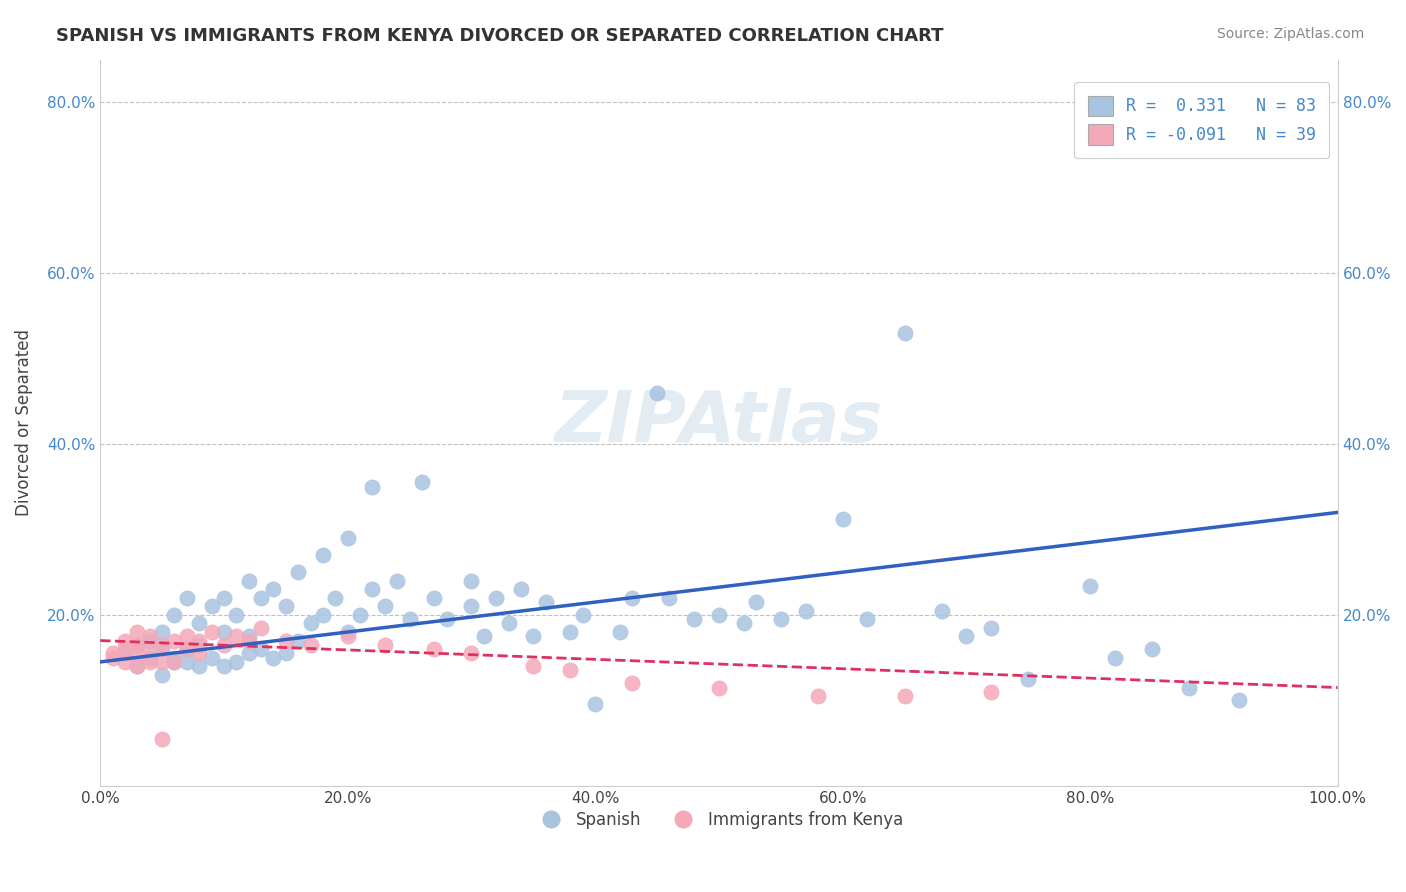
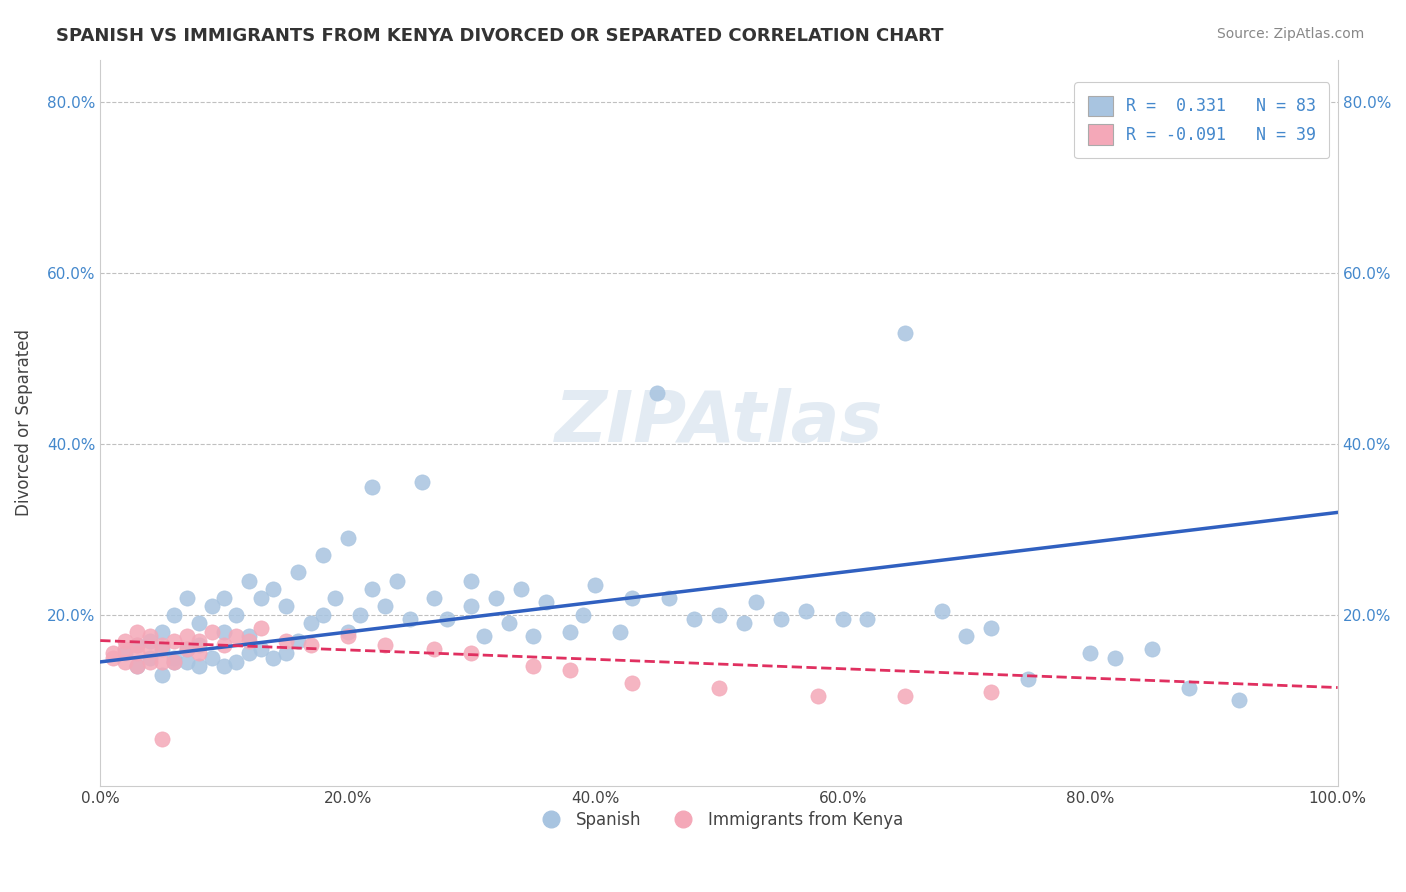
Spanish/40.0%: 9.6% -> 23.5%
Spanish/60.0%: 31.2% -> 19.5%
Spanish/80.0%: 23.4% -> 15.5%
